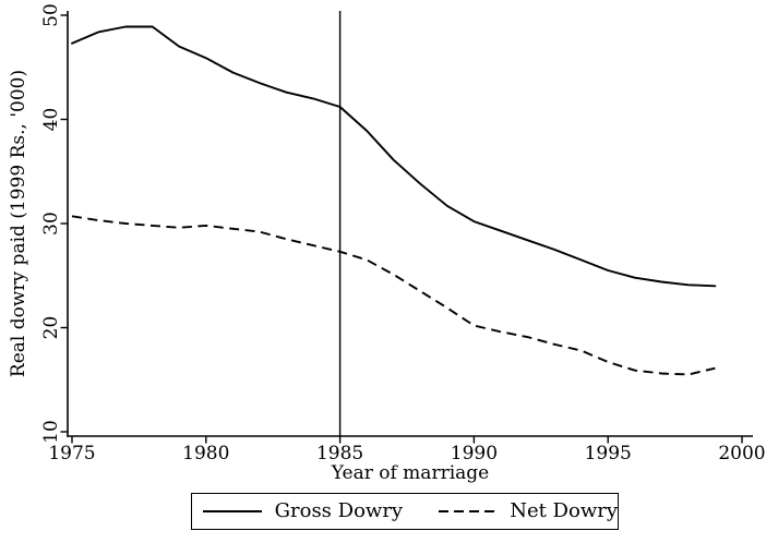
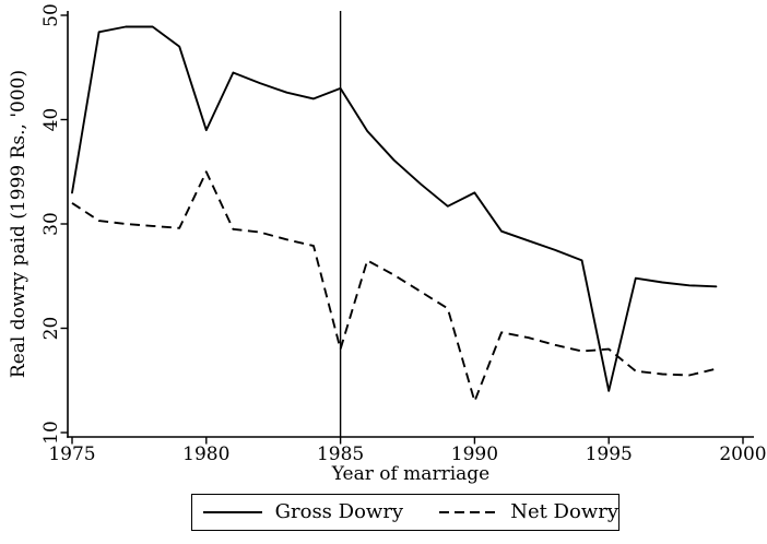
Gross Dowry/1975: 47 -> 33
Net Dowry/1975: 31 -> 32
Gross Dowry/1980: 46 -> 39
Net Dowry/1980: 30 -> 35
Gross Dowry/1985: 41 -> 43
Net Dowry/1985: 27 -> 18
Gross Dowry/1990: 30 -> 33
Net Dowry/1990: 20 -> 13
Gross Dowry/1995: 26 -> 14
Net Dowry/1995: 17 -> 18
